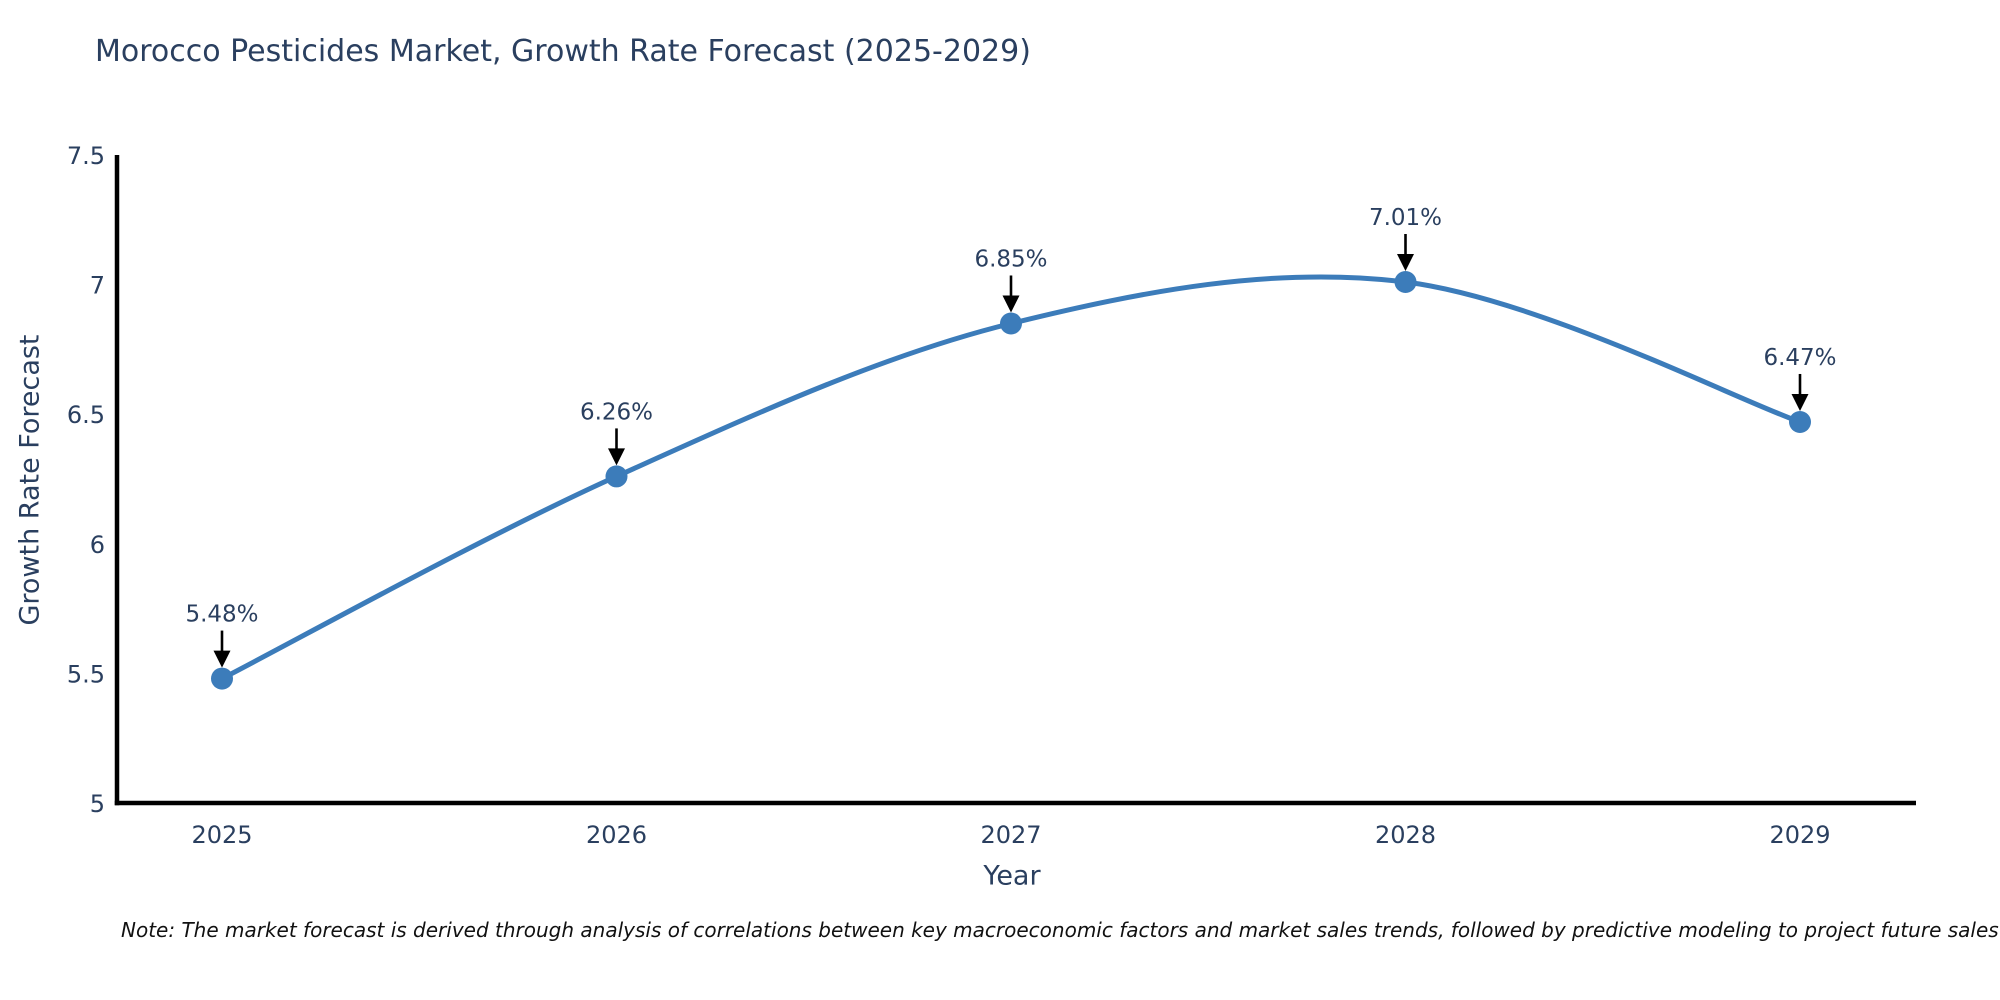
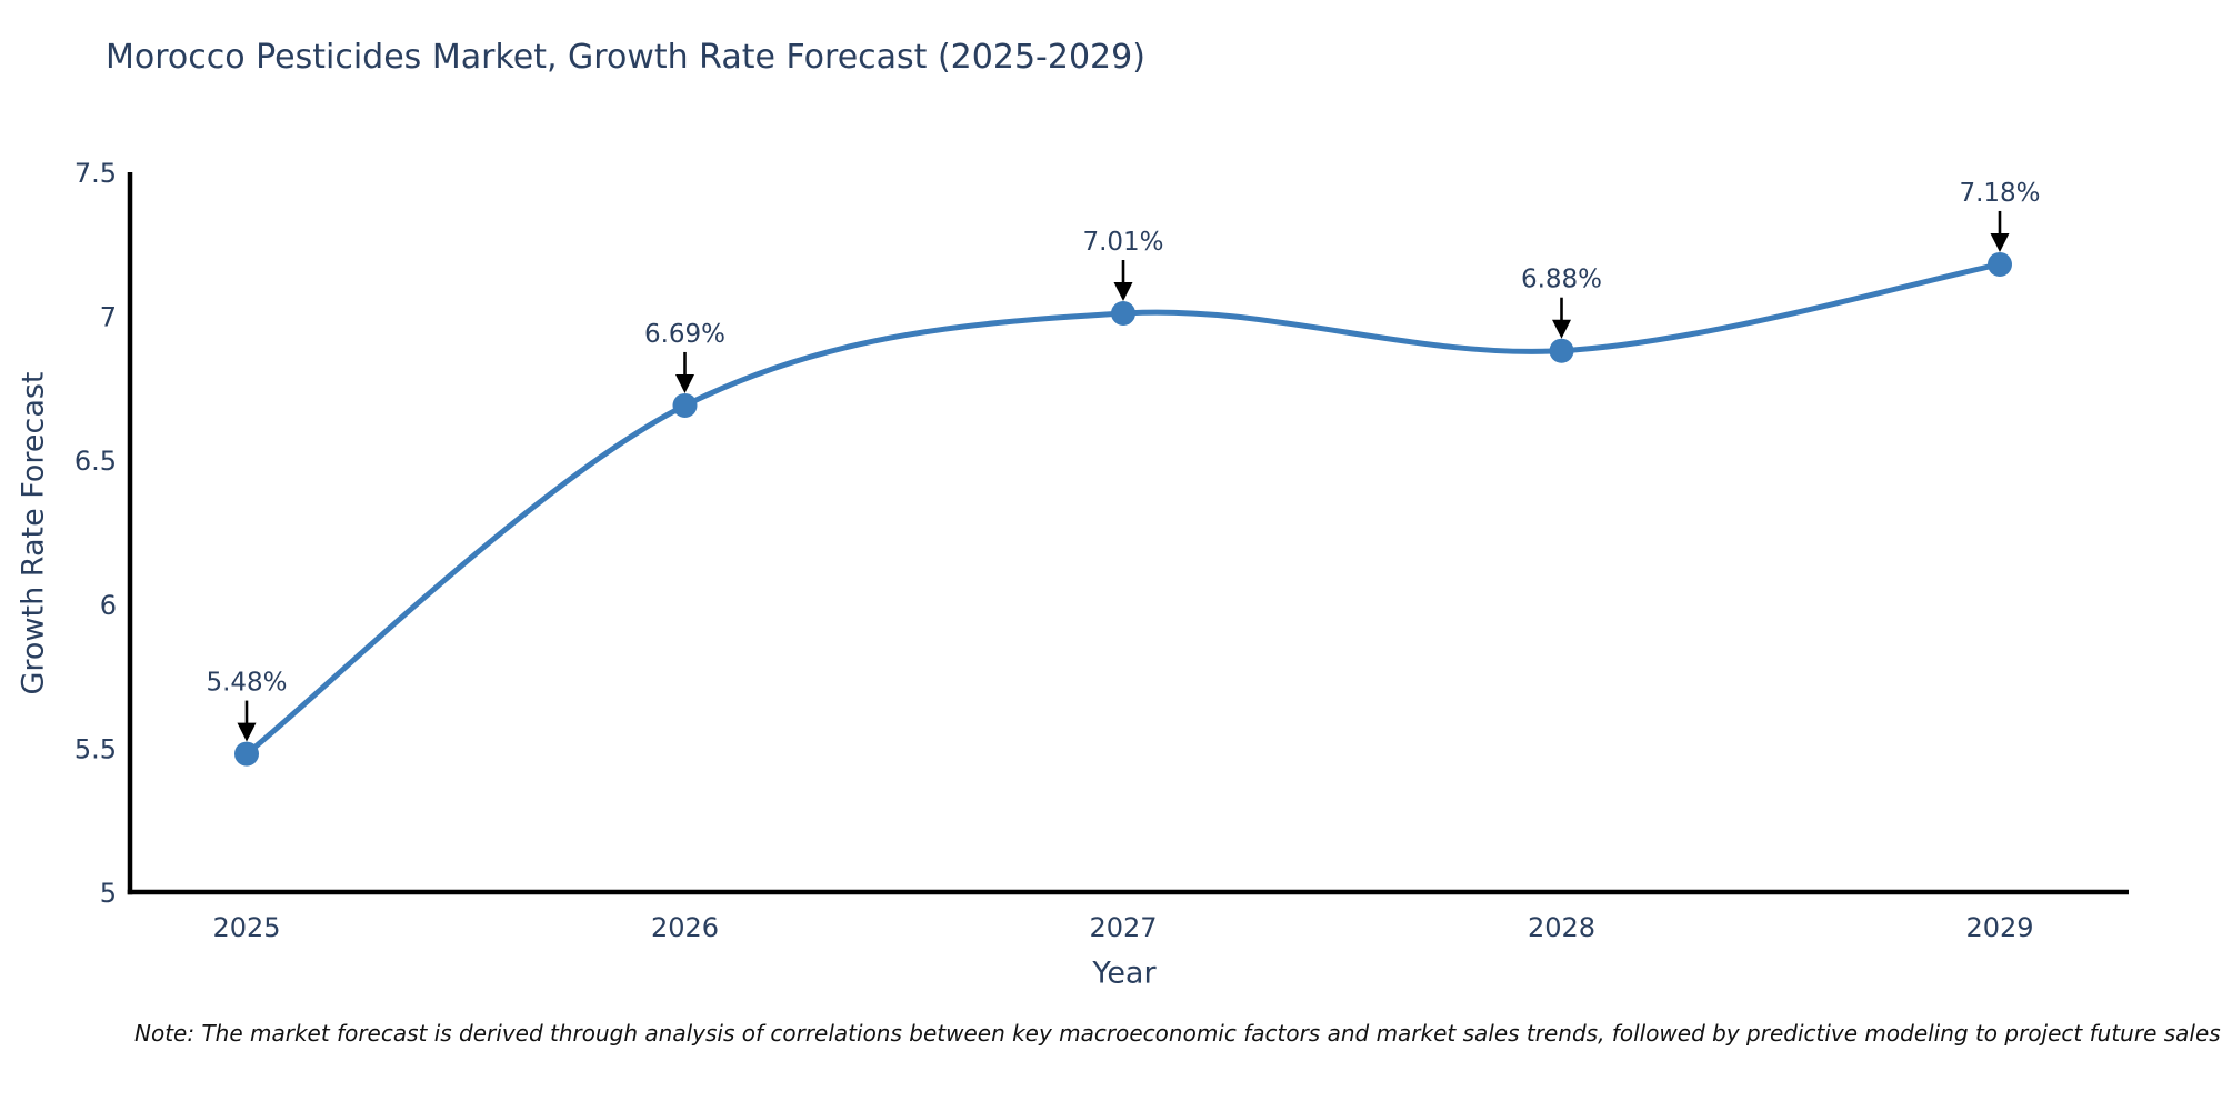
2026: 6.26% -> 6.69%
2027: 6.85% -> 7.01%
2028: 7.01% -> 6.88%
2029: 6.47% -> 7.18%
